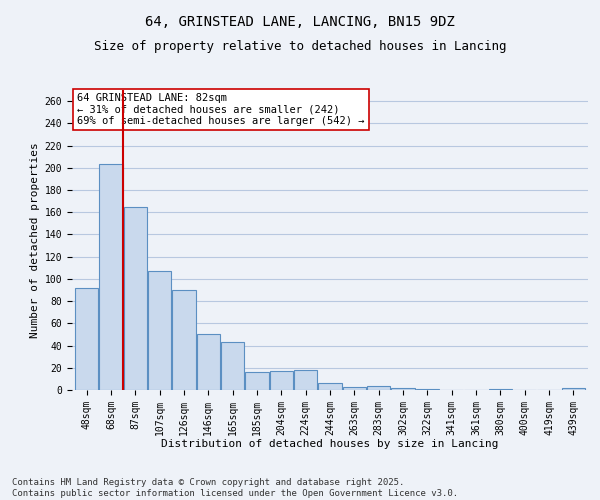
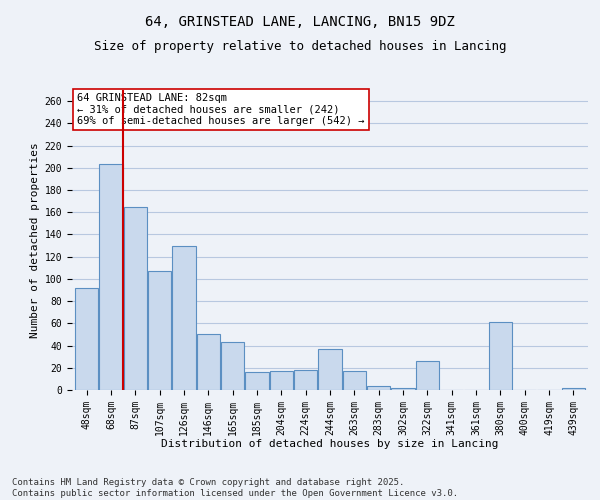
126sqm: 90 -> 130
244sqm: 6 -> 37
263sqm: 3 -> 17
322sqm: 1 -> 26
380sqm: 1 -> 61
